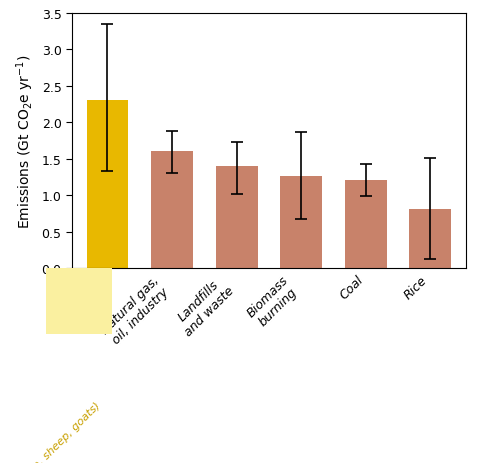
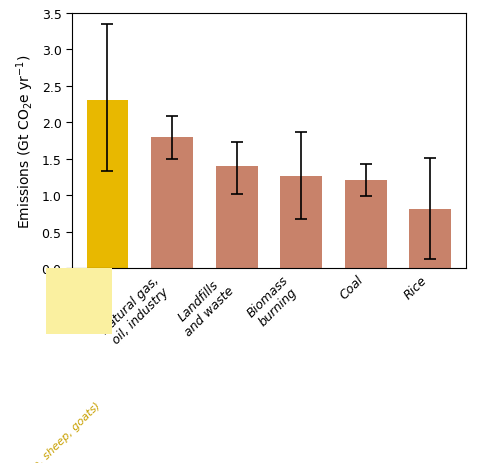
Natural gas, oil, industry: 1.60 -> 1.80
